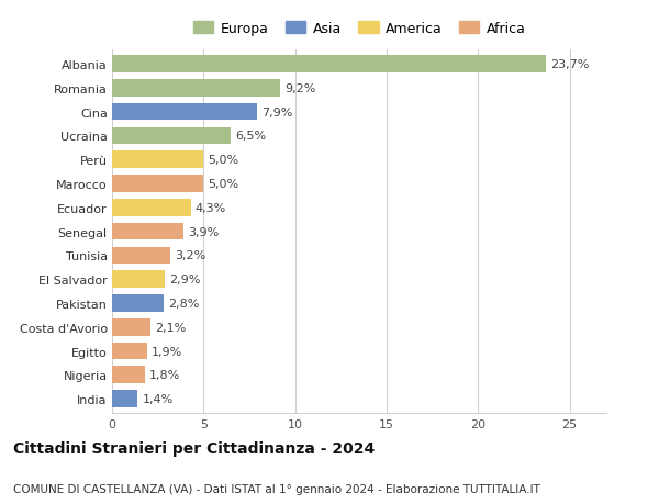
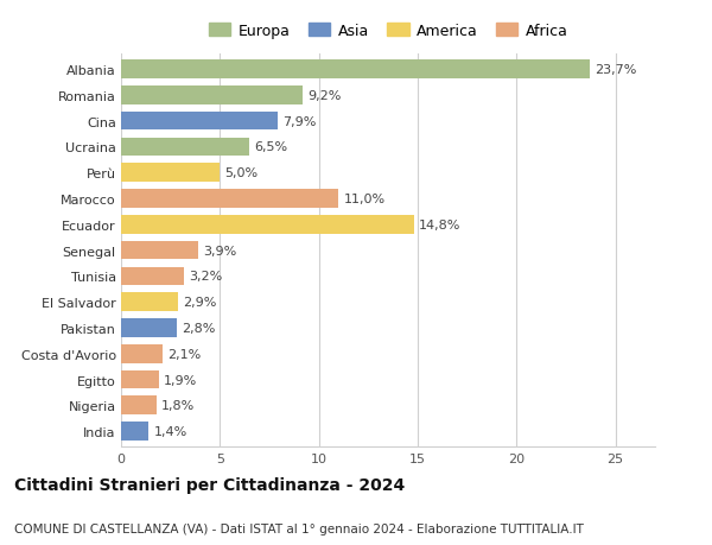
Marocco: 5,0% -> 11,0%
Ecuador: 4,3% -> 14,8%
